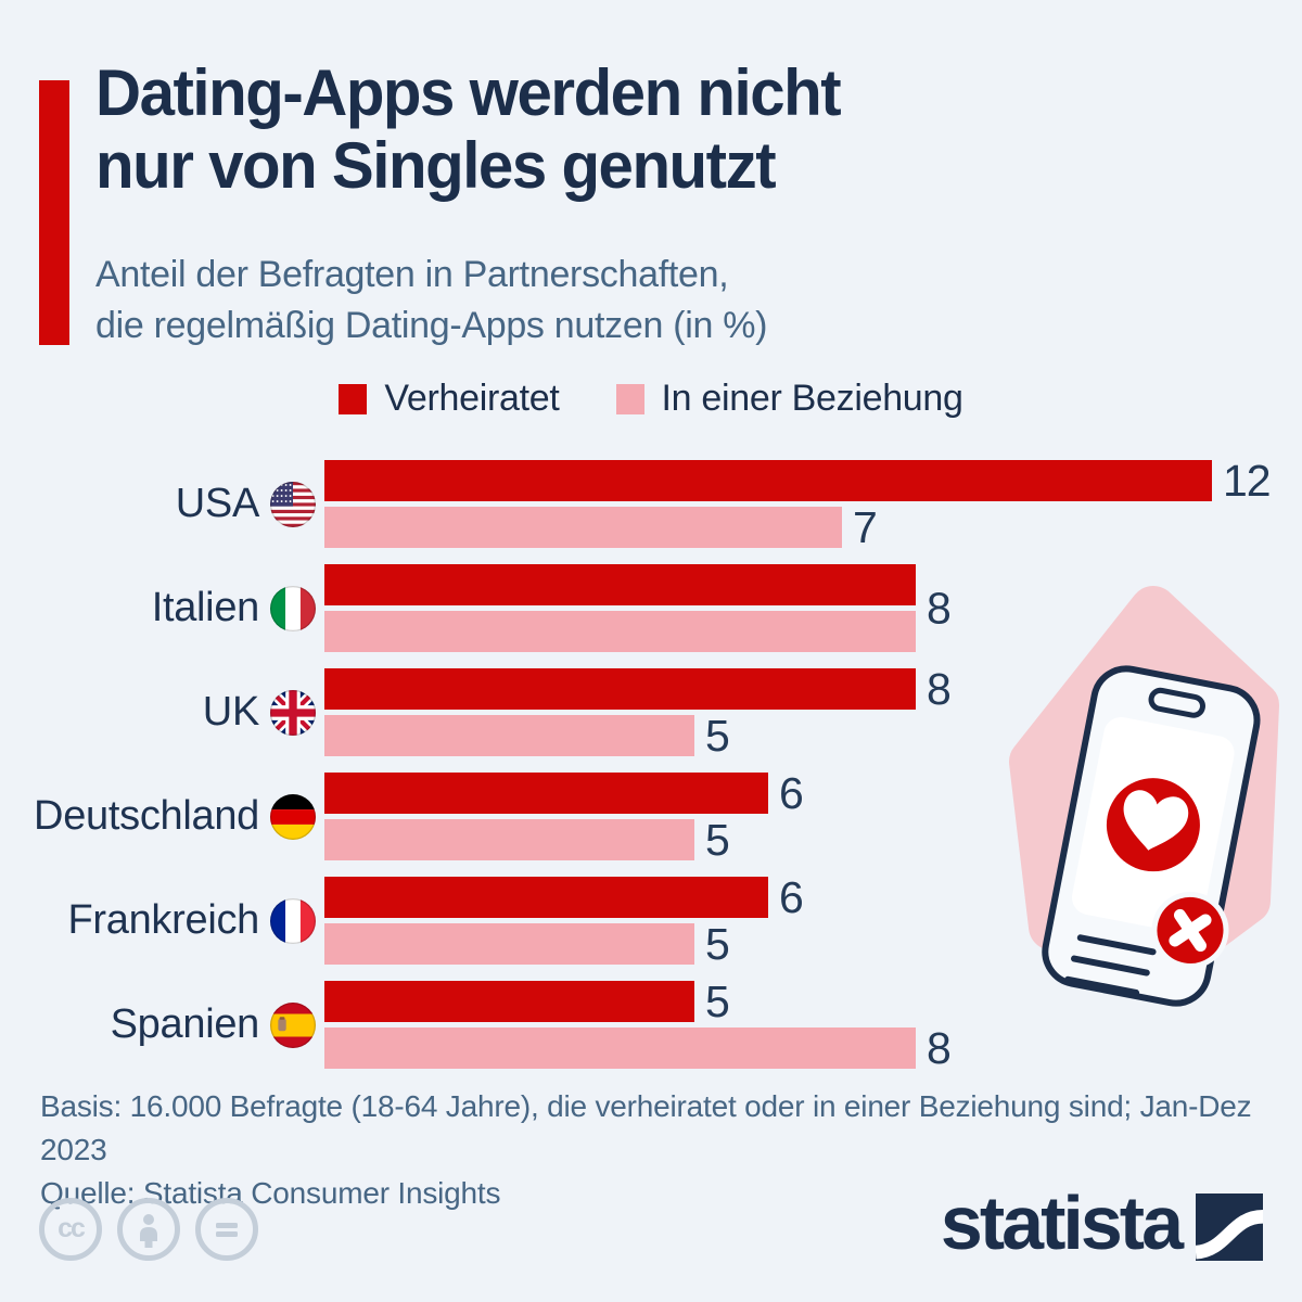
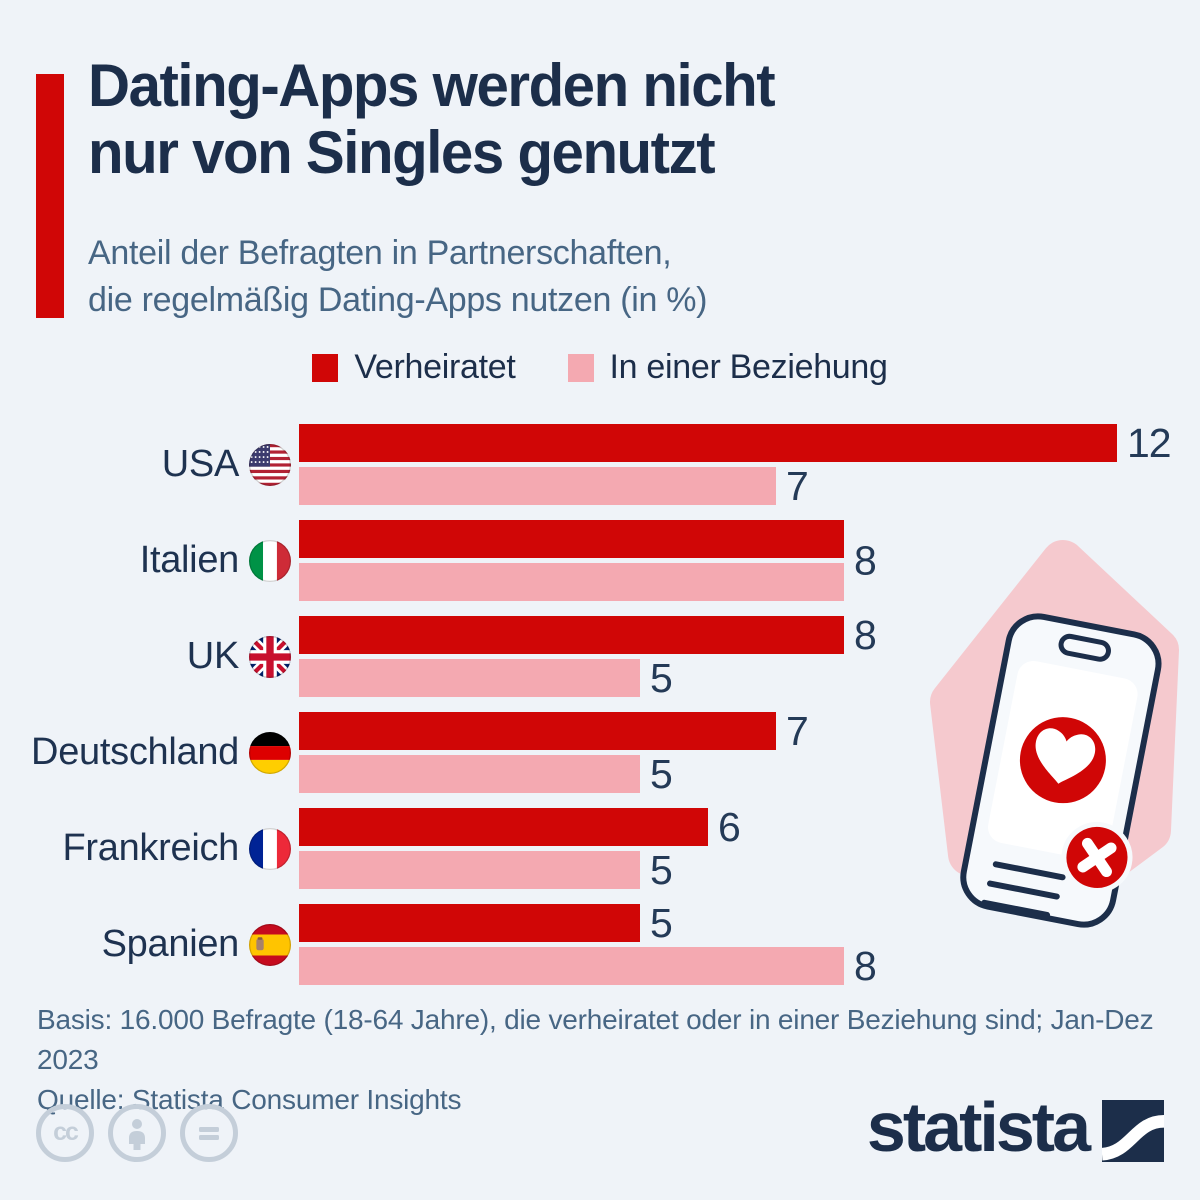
Verheiratet/Deutschland: 6 -> 7
